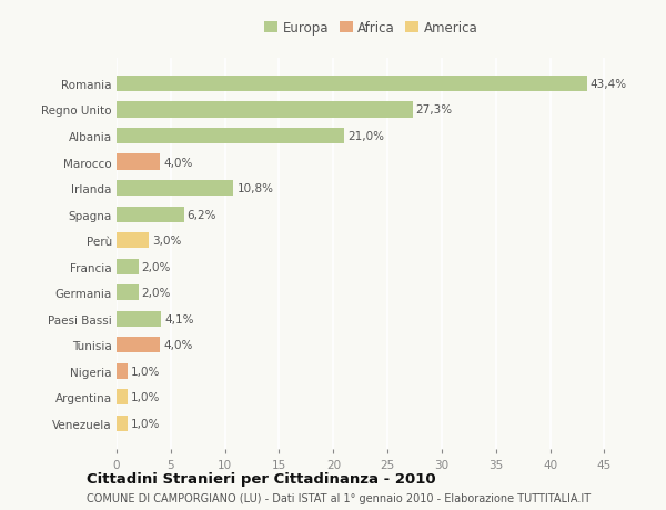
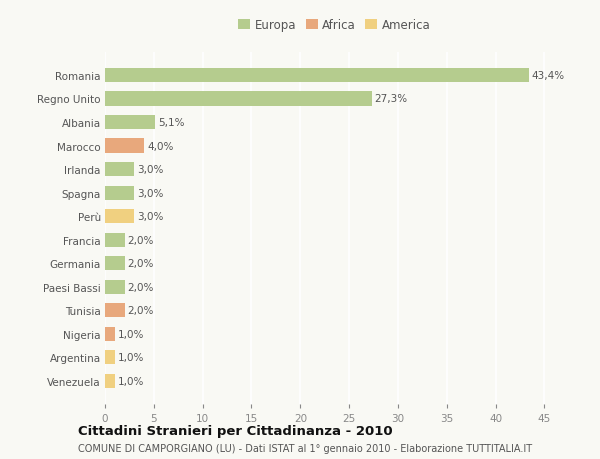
Albania: 21,0% -> 5,1%
Irlanda: 10,8% -> 3,0%
Spagna: 6,2% -> 3,0%
Paesi Bassi: 4,1% -> 2,0%
Tunisia: 4,0% -> 2,0%
